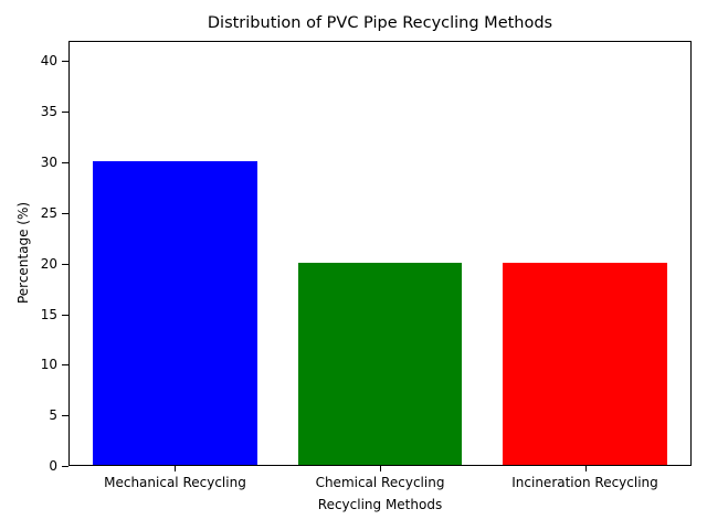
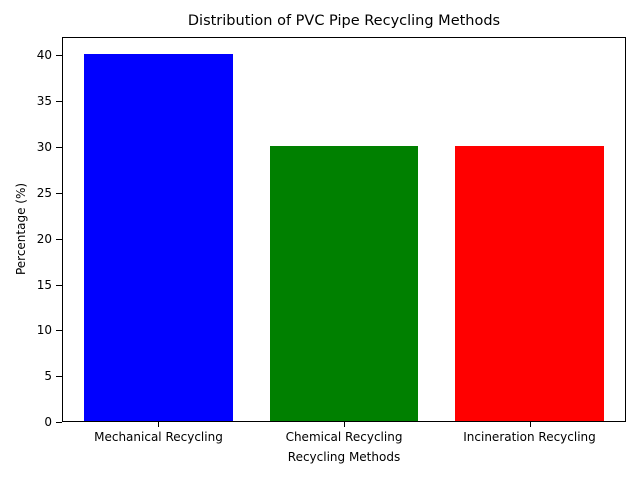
Mechanical Recycling: 30 -> 40
Chemical Recycling: 20 -> 30
Incineration Recycling: 20 -> 30
